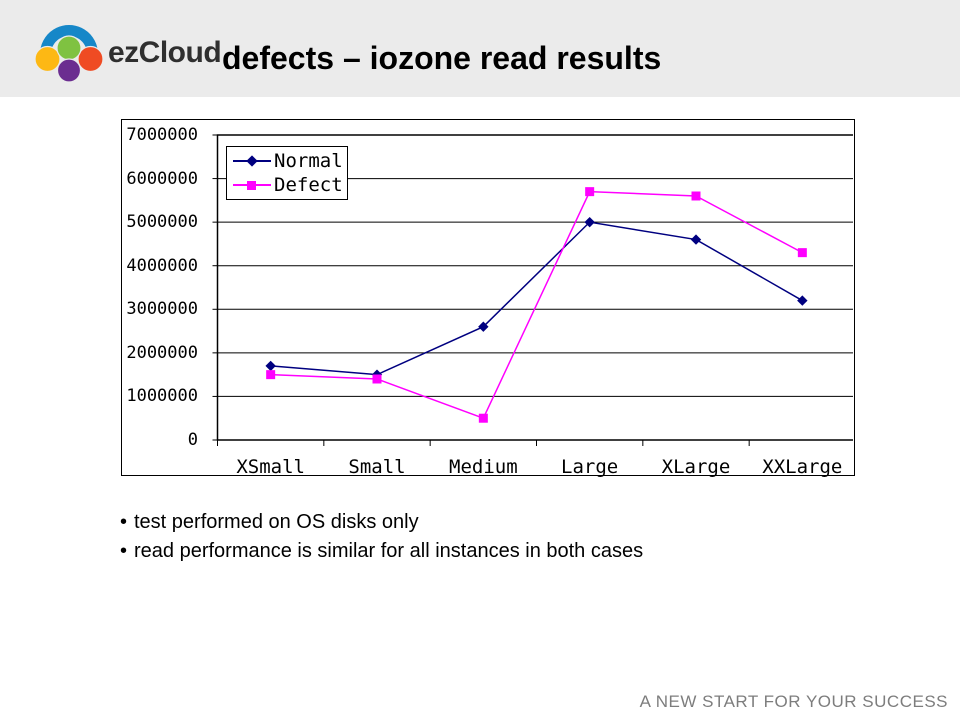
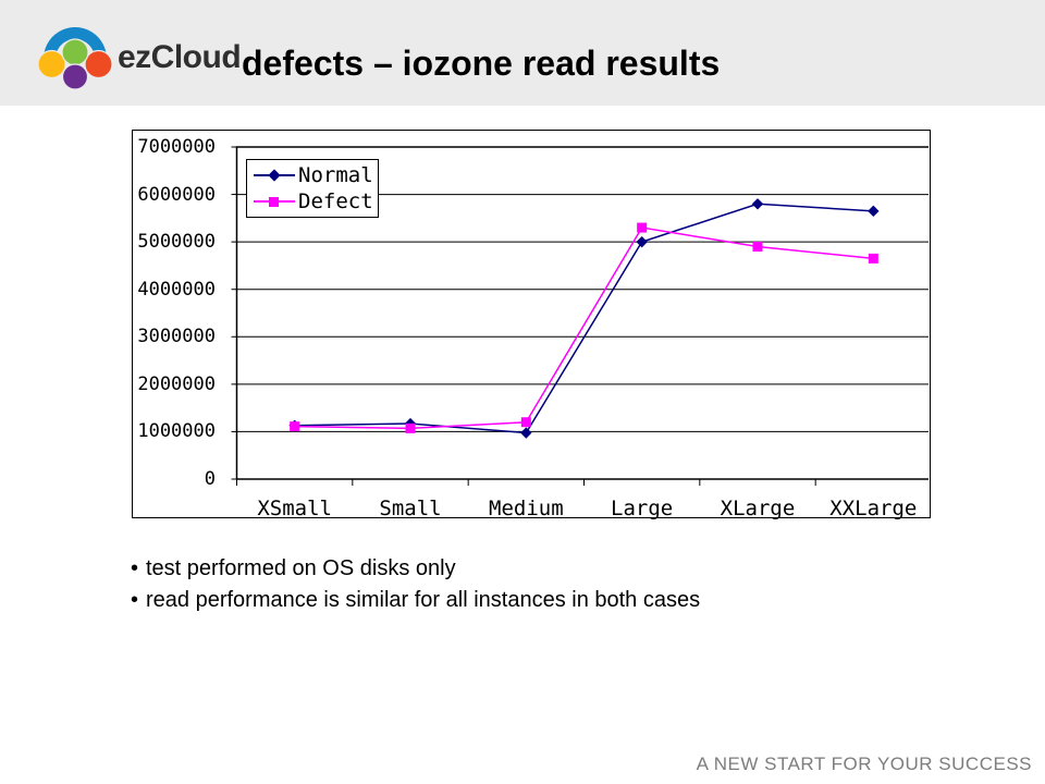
Normal/XSmall: 1700000 -> 1100000
Defect/XSmall: 1500000 -> 1100000
Normal/Small: 1500000 -> 1200000
Defect/Small: 1400000 -> 1100000
Normal/Medium: 2600000 -> 1000000
Defect/Medium: 500000 -> 1200000
Defect/Large: 5700000 -> 5300000
Normal/XLarge: 4600000 -> 5800000
Defect/XLarge: 5600000 -> 4900000
Normal/XXLarge: 3200000 -> 5600000
Defect/XXLarge: 4300000 -> 4600000
